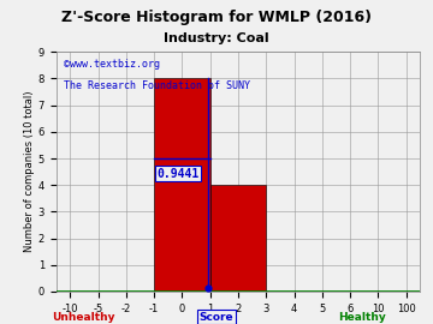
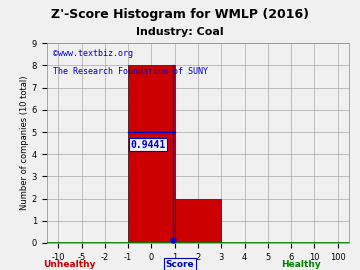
2: 4 -> 2
